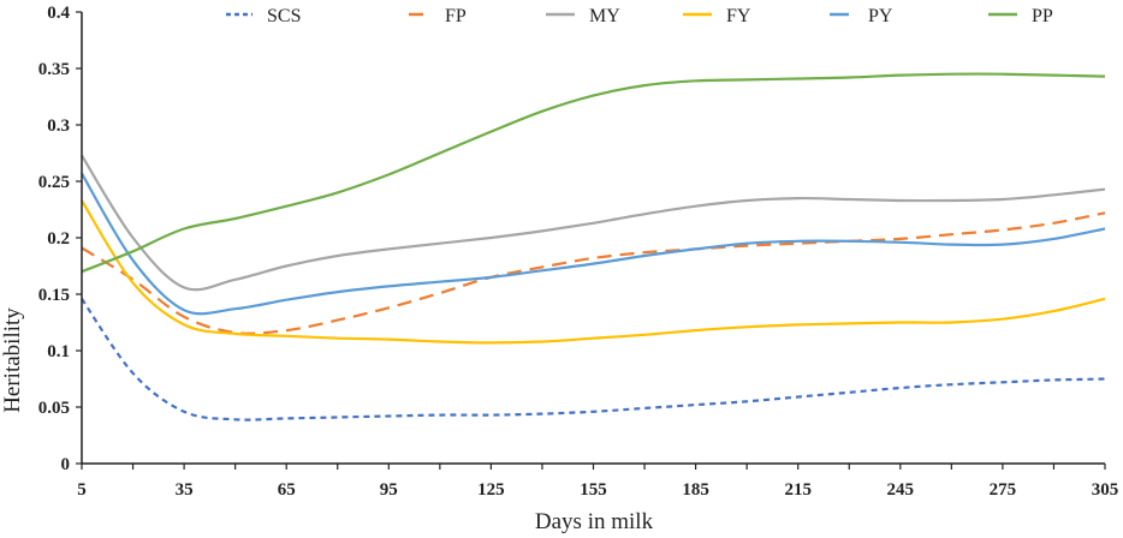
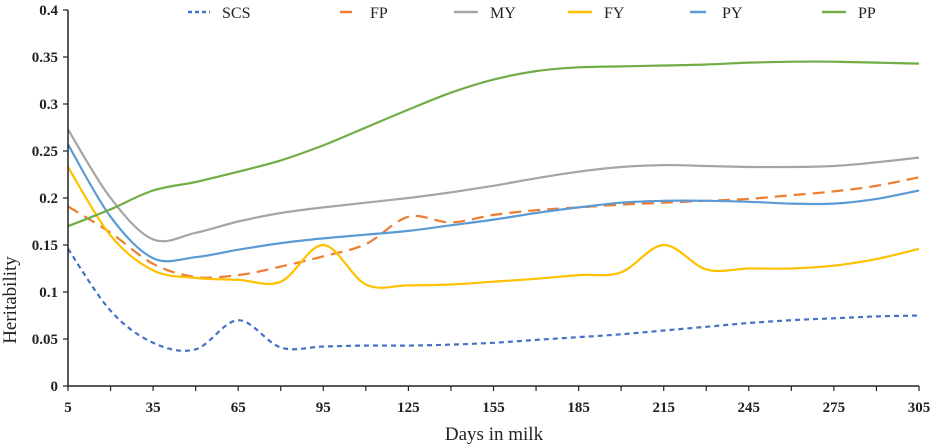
SCS/65: 0.04 -> 0.07
FY/95: 0.11 -> 0.15
FP/125: 0.17 -> 0.18
FY/215: 0.12 -> 0.15
